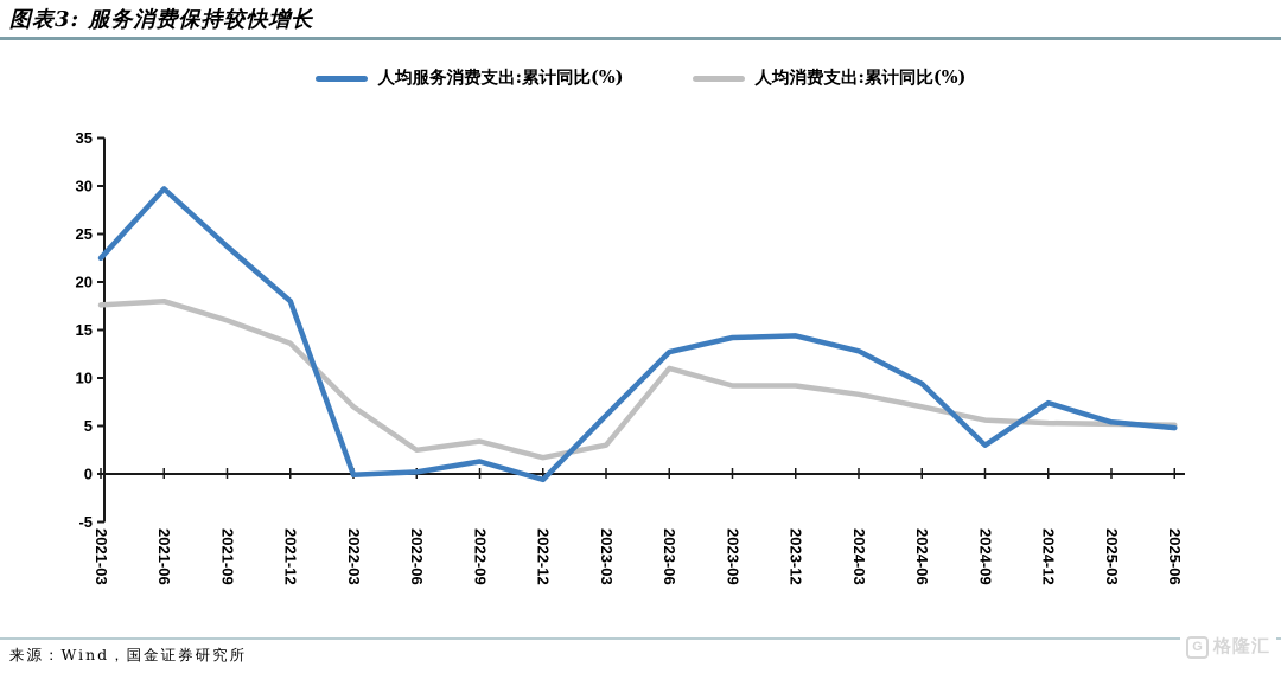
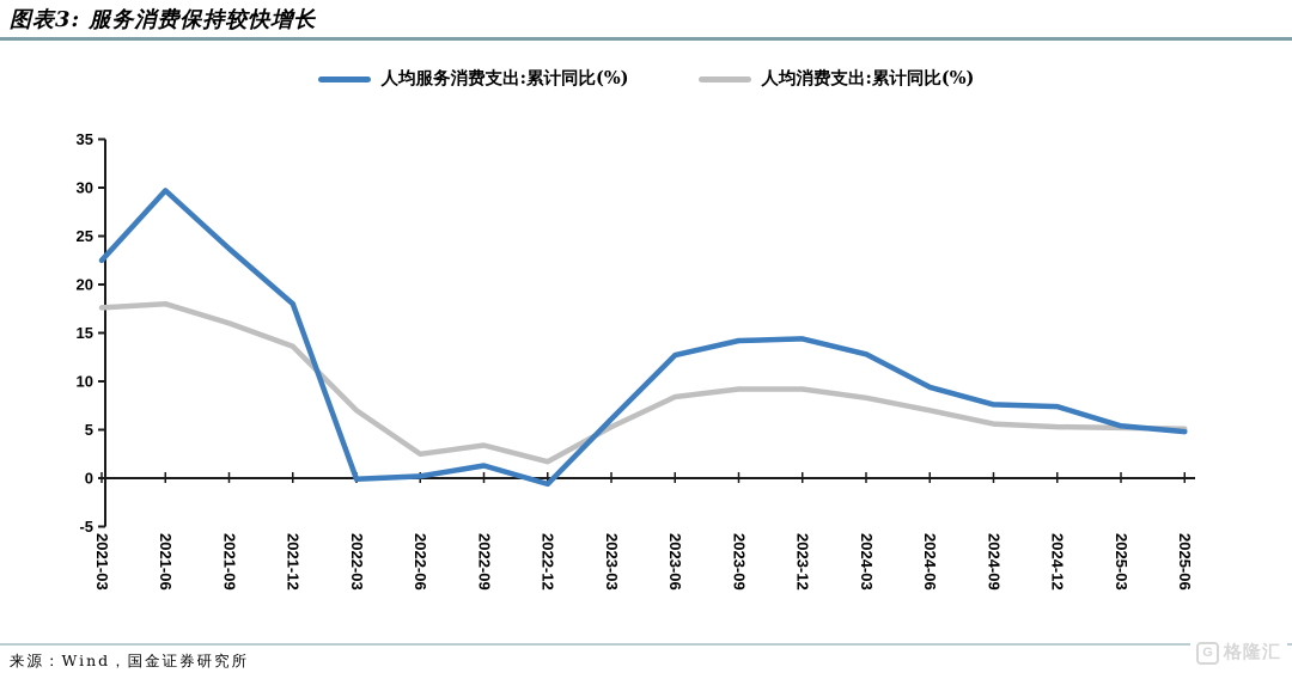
人均消费支出:累计同比(%)/2023-03: 3 -> 5
人均消费支出:累计同比(%)/2023-06: 11 -> 8
人均服务消费支出:累计同比(%)/2024-09: 3 -> 8
